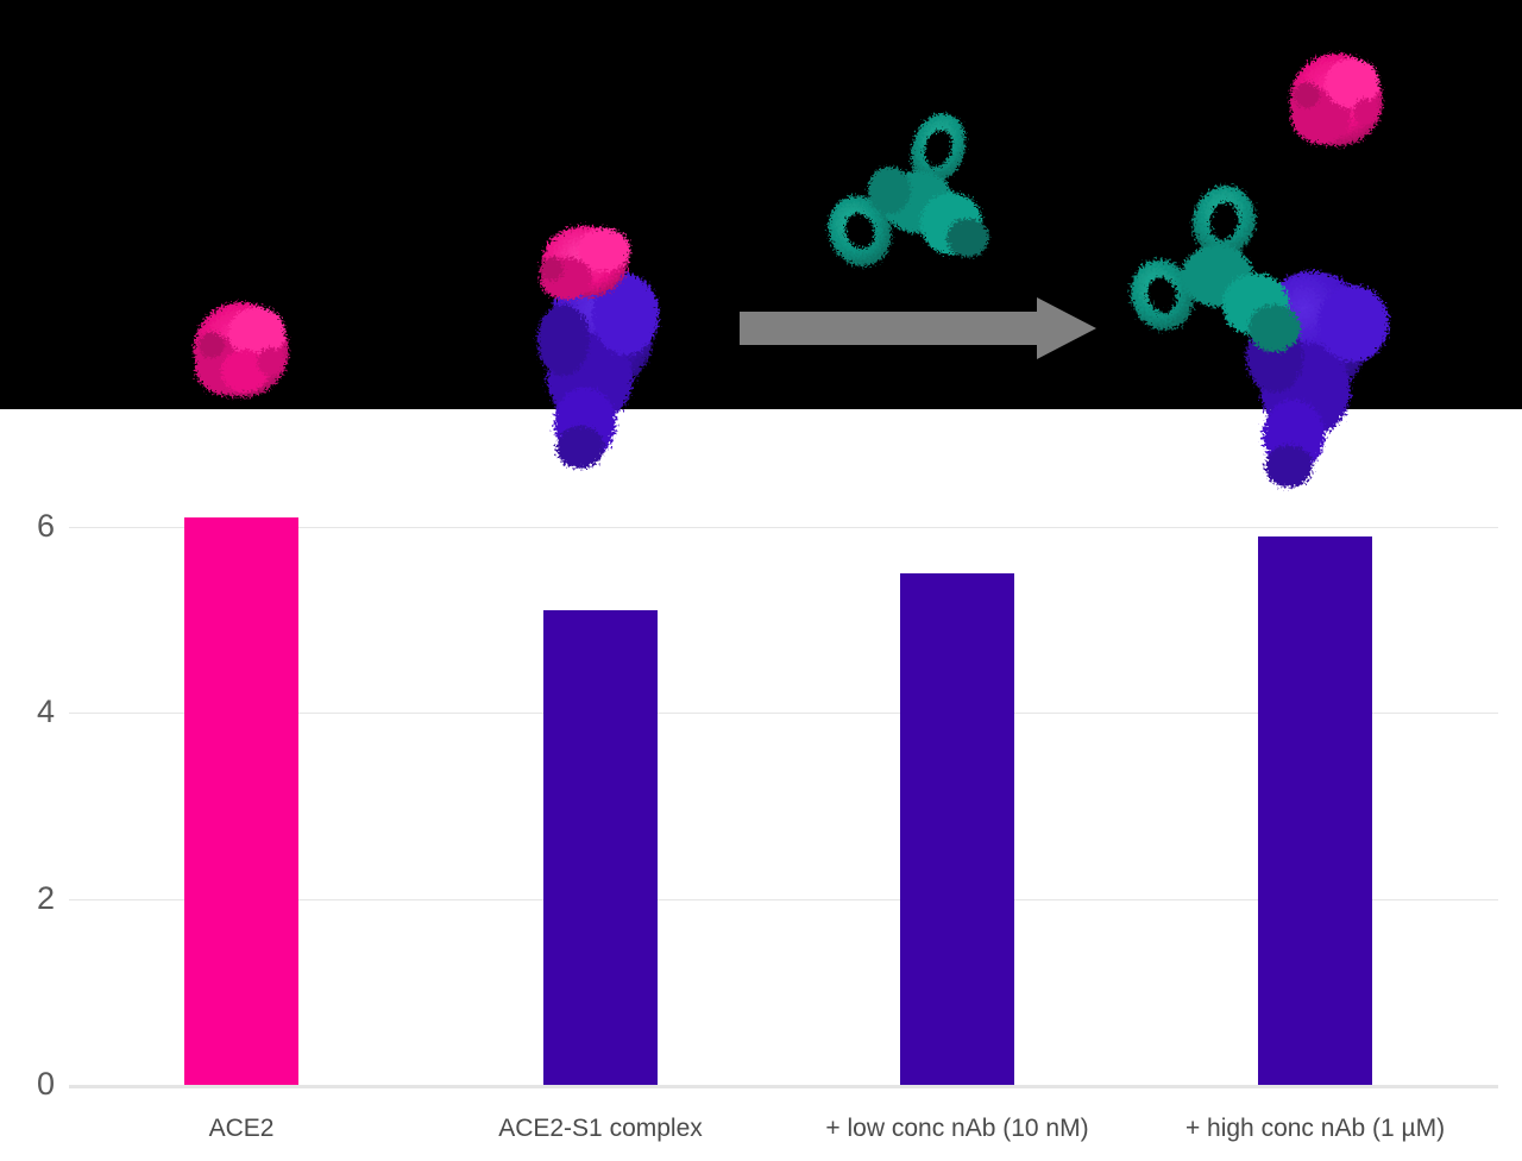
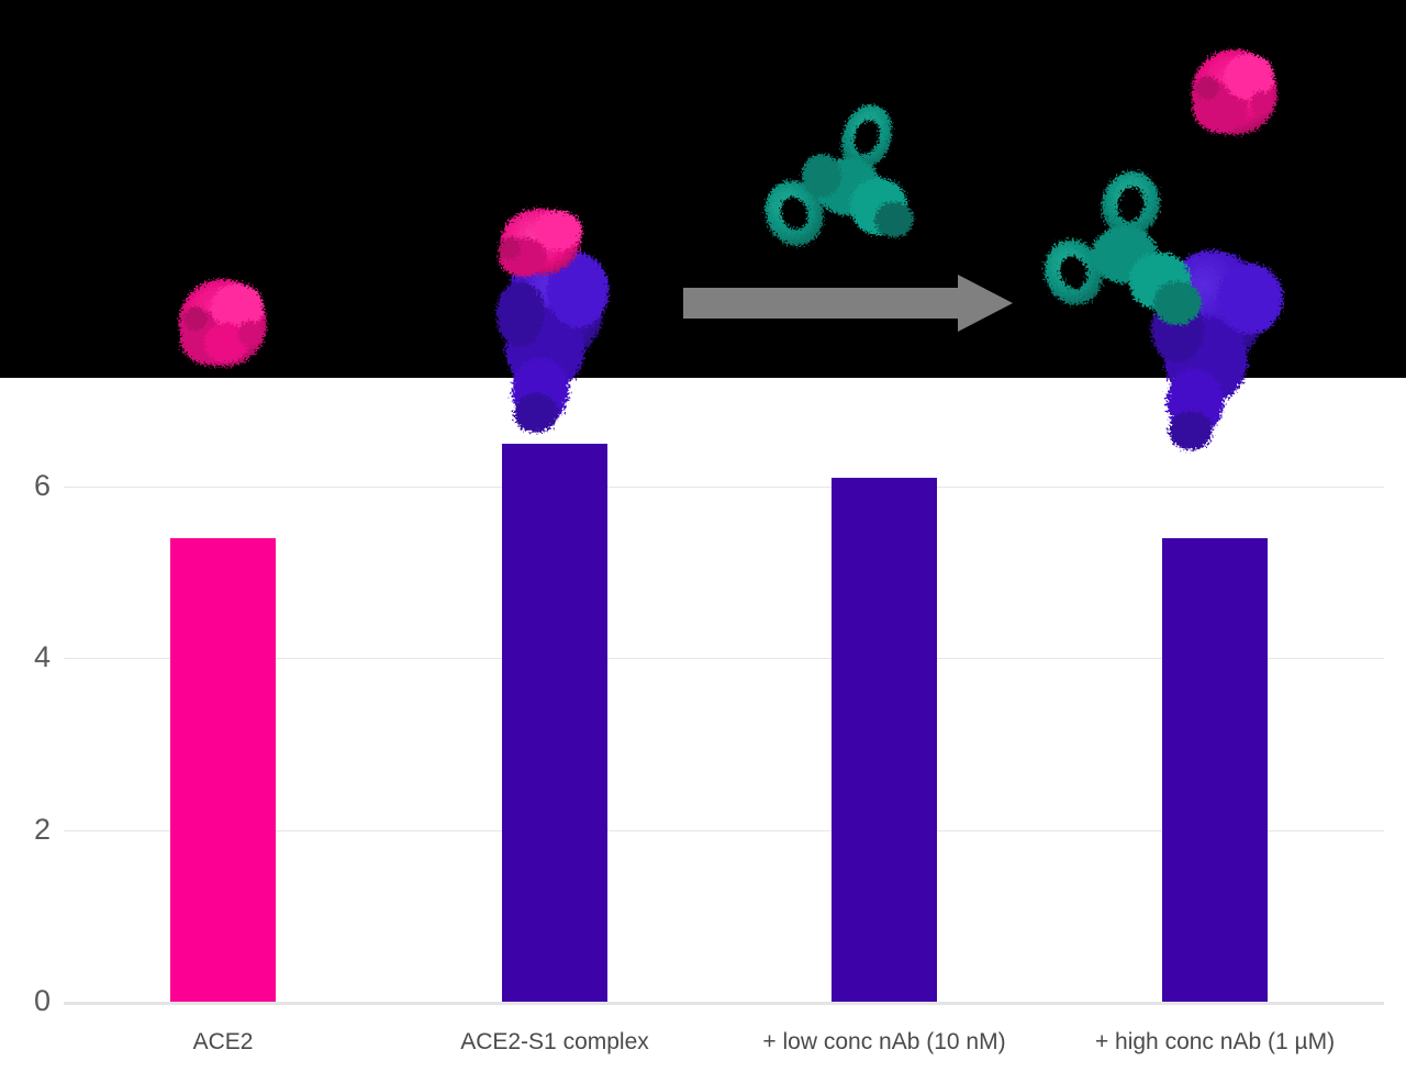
ACE2: 6.1 -> 5.4
ACE2-S1 complex: 5.1 -> 6.5
+ low conc nAb (10 nM): 5.5 -> 6.1
+ high conc nAb (1 µM): 5.9 -> 5.4
